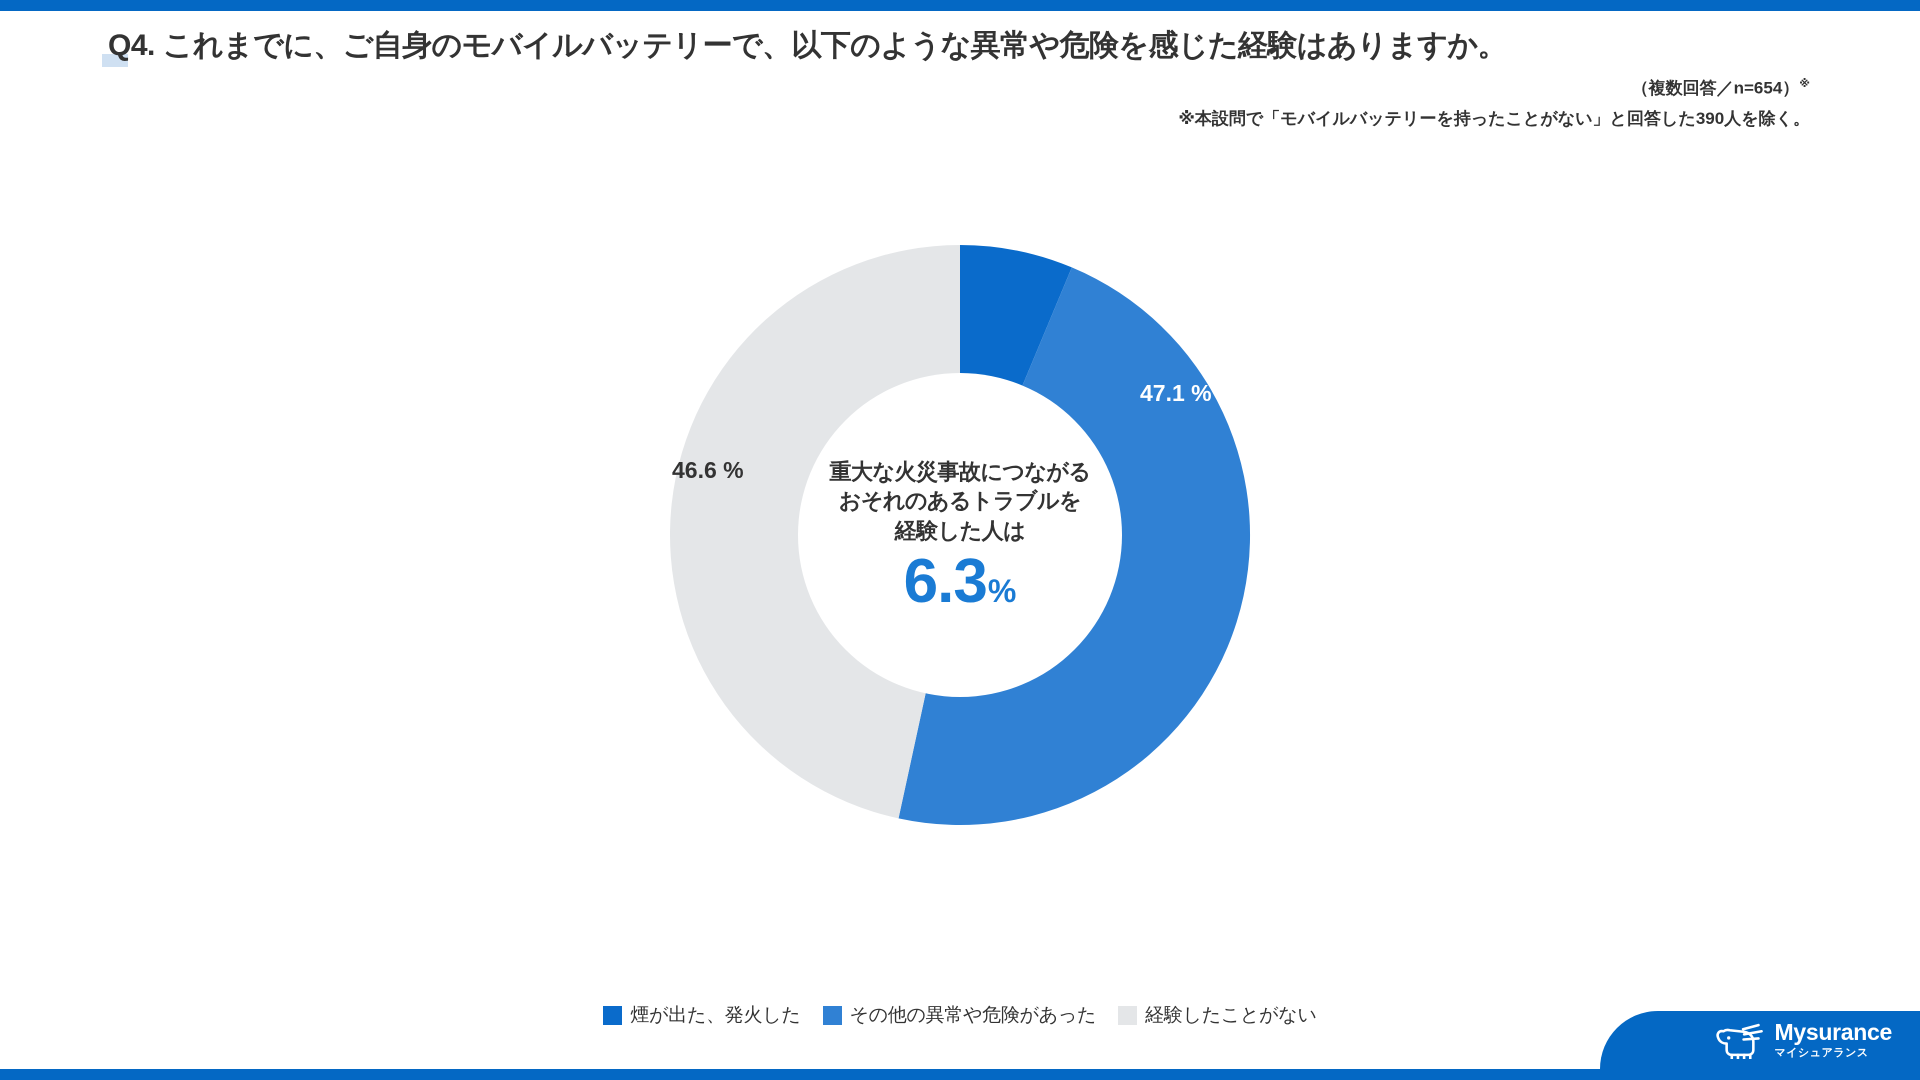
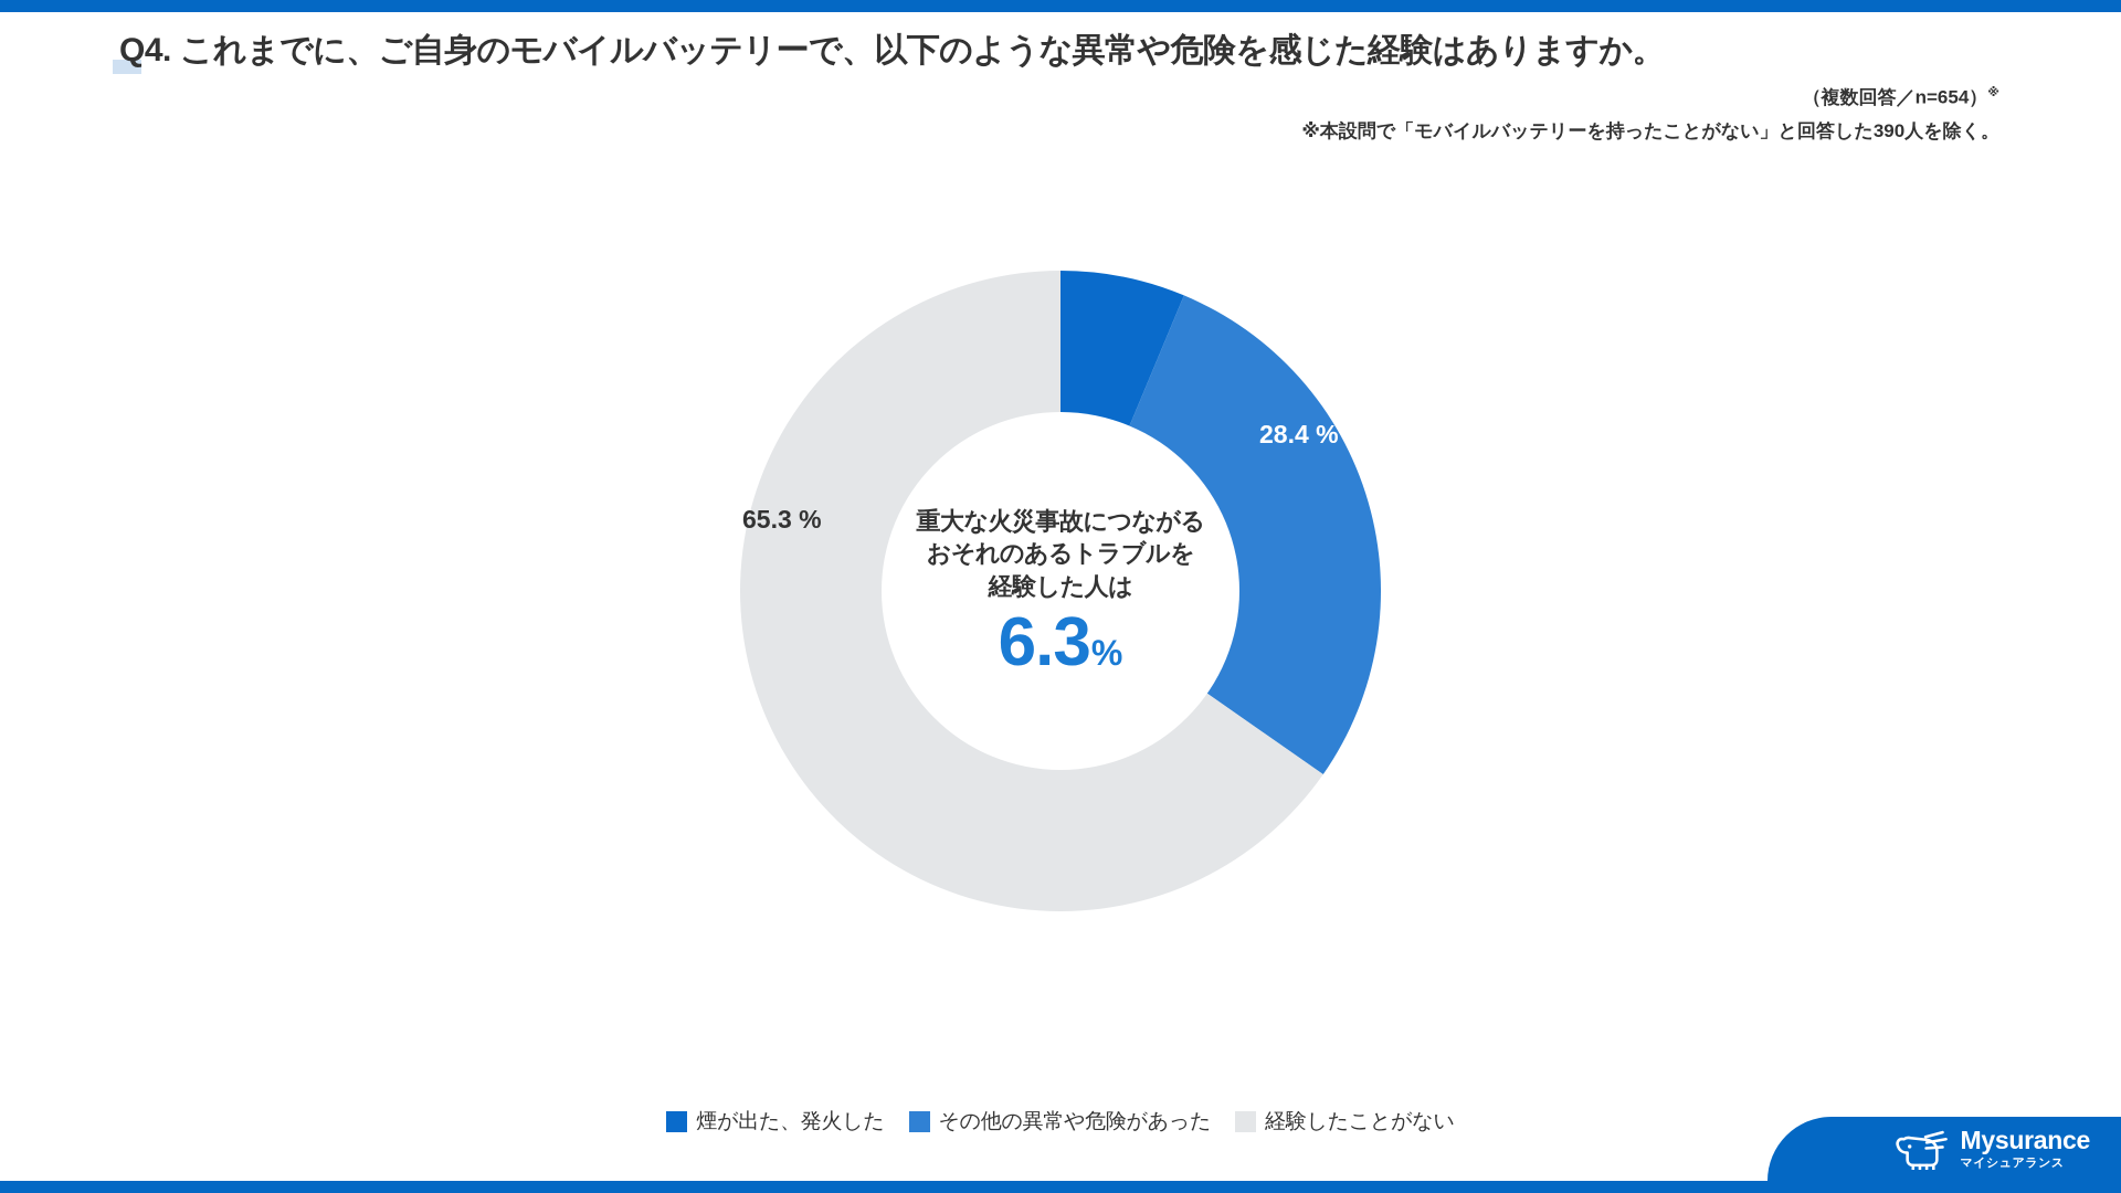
その他の異常や危険があった: 47.1 -> 28.4
経験したことがない: 46.6 -> 65.3
